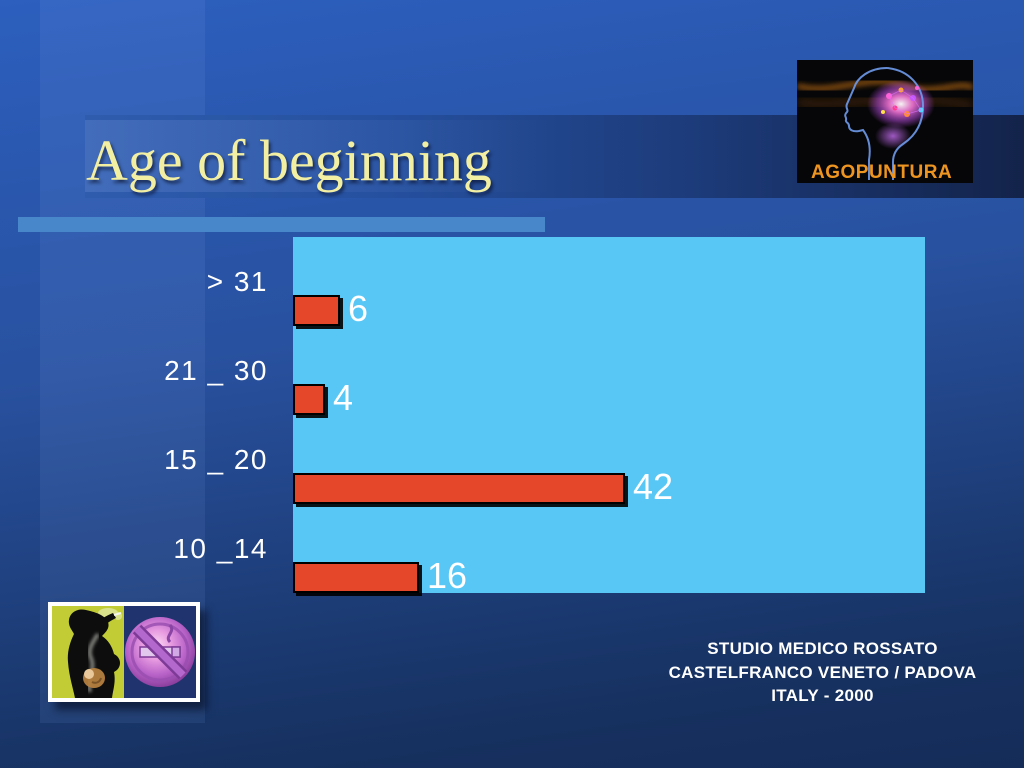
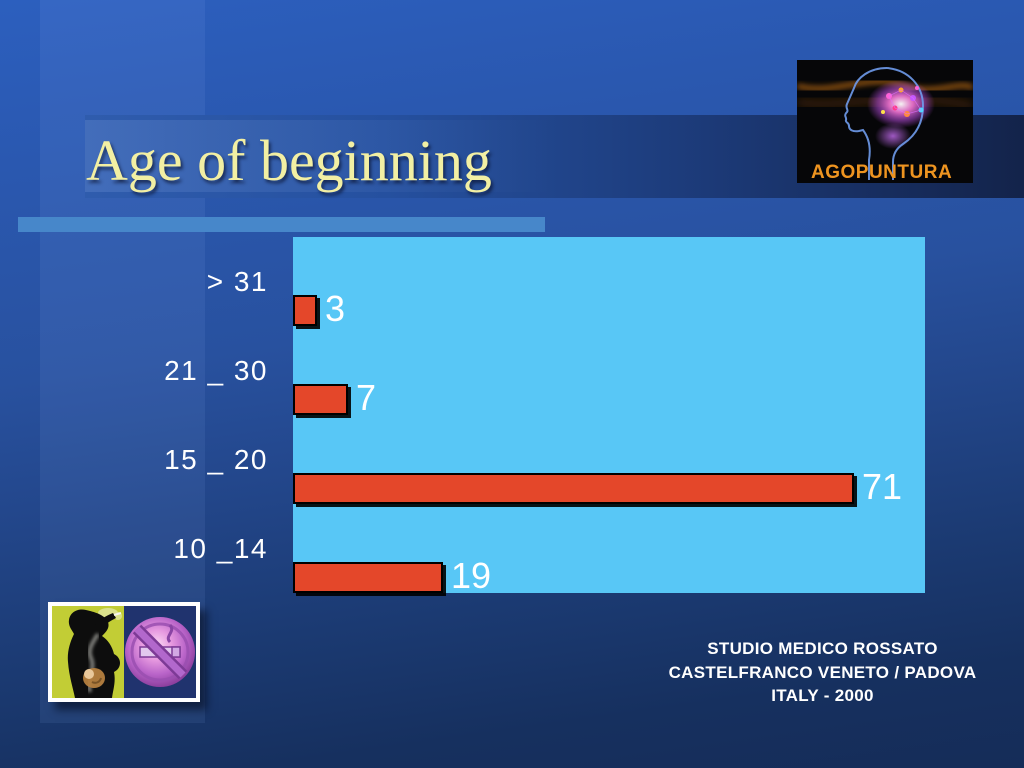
> 31: 6 -> 3
21 _ 30: 4 -> 7
15 _ 20: 42 -> 71
10 _14: 16 -> 19
